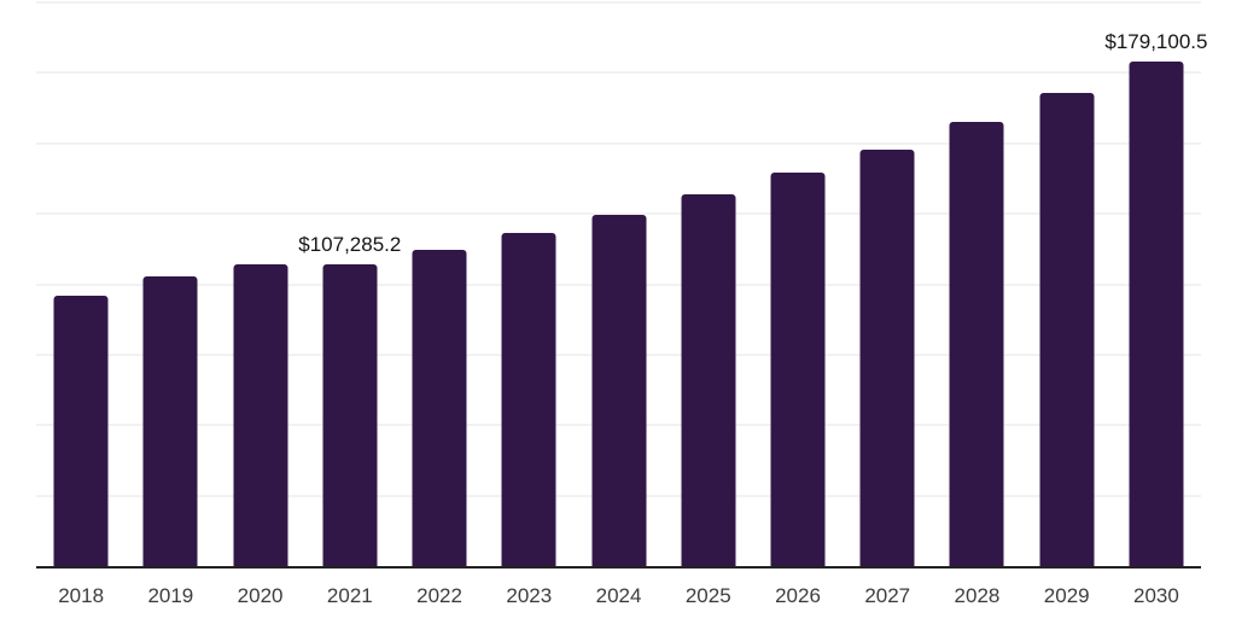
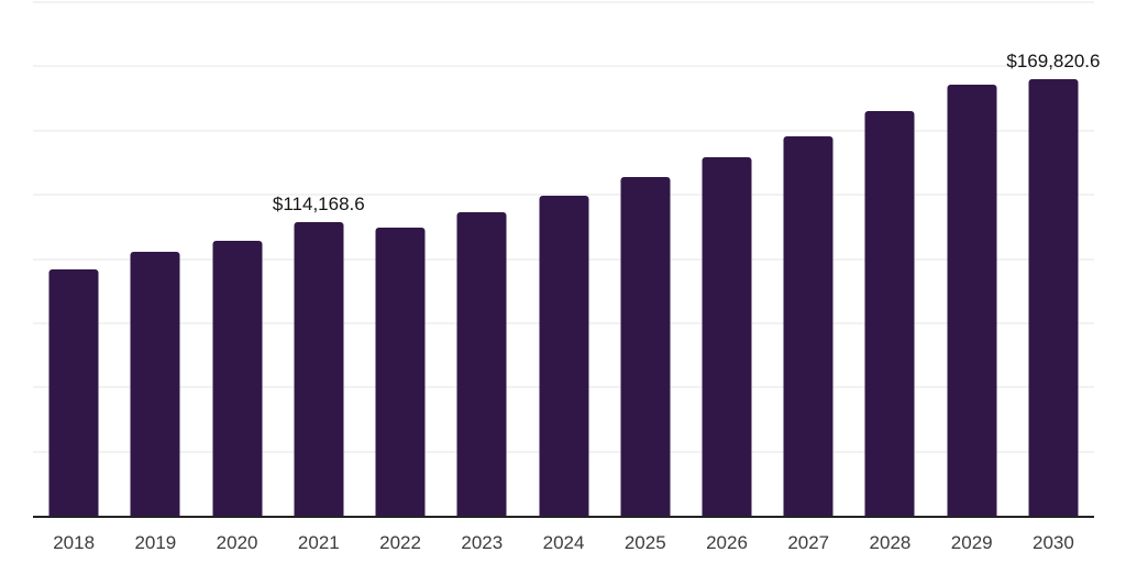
2021: $107,285.2 -> $114,168.6
2030: $179,100.5 -> $169,820.6
